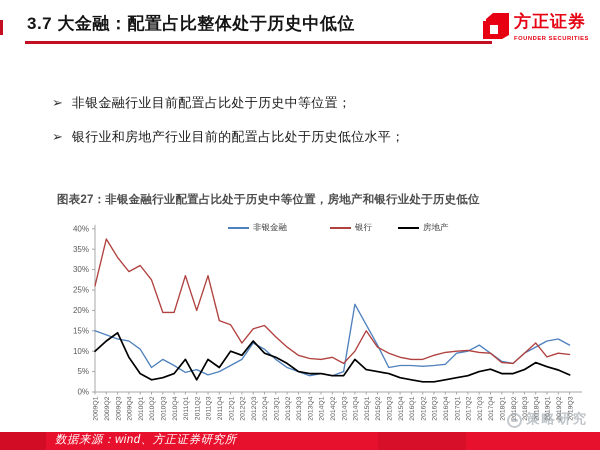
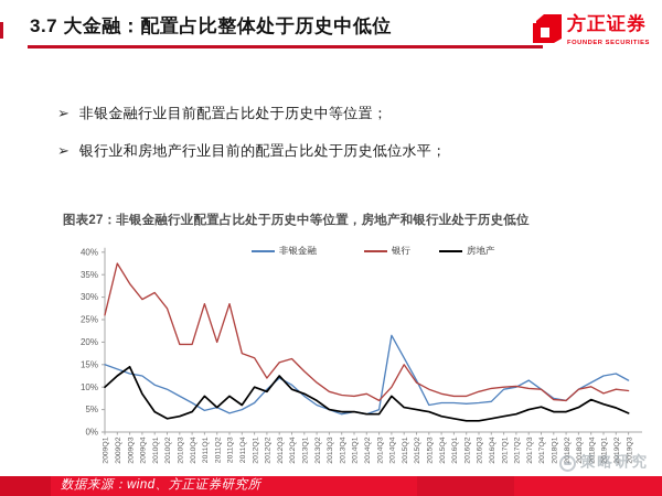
非银金融/2010Q2: 6% -> 10%
房地产/2011Q2: 3% -> 6%
非银金融/2012Q2: 8% -> 10%
银行/2018Q4: 12% -> 10%
